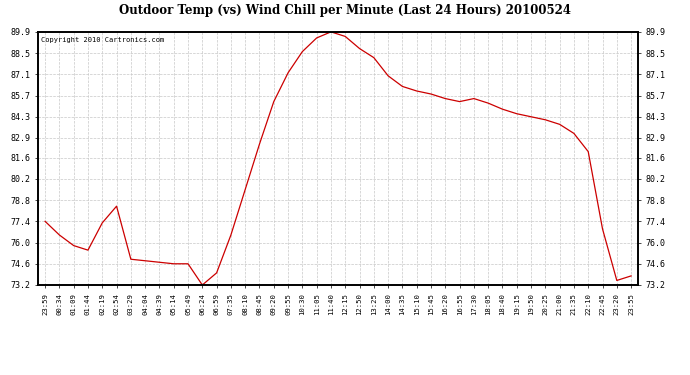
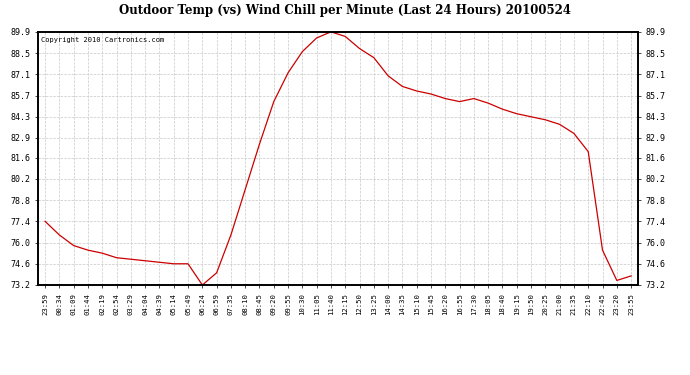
02:19: 77.3 -> 75.3
02:54: 78.4 -> 75.0
22:45: 76.9 -> 75.5
